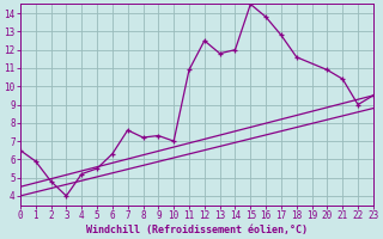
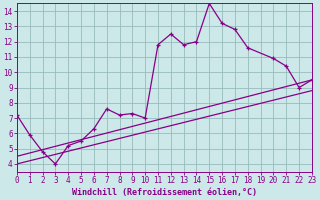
0: 6.5 -> 7.2
11: 10.9 -> 11.8
16: 13.8 -> 13.2
